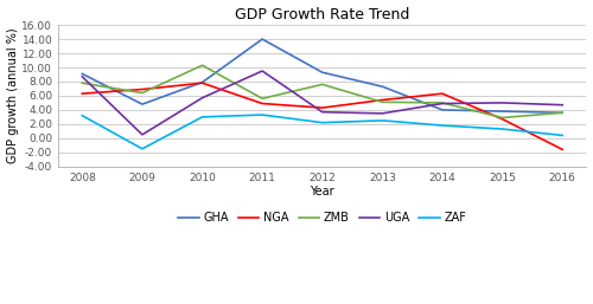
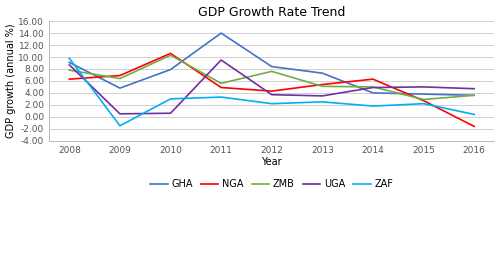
ZAF/2008: 3.2 -> 9.8
NGA/2010: 7.8 -> 10.6
UGA/2010: 5.7 -> 0.6
GHA/2012: 9.3 -> 8.4
ZAF/2015: 1.3 -> 2.2
